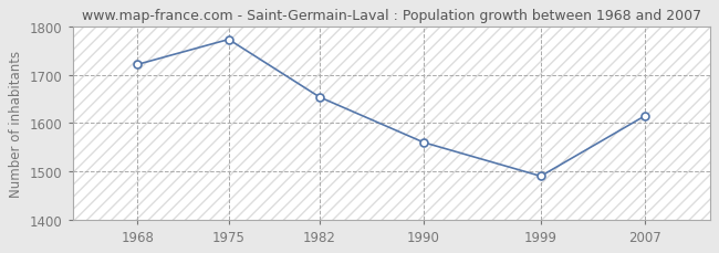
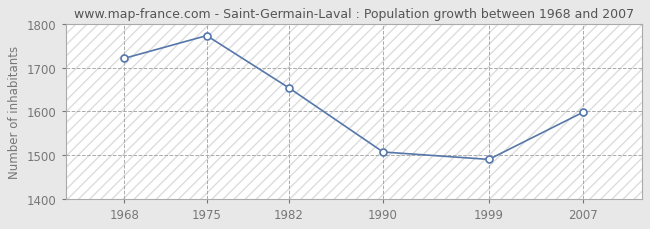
1990: 1560 -> 1507
2007: 1615 -> 1598
